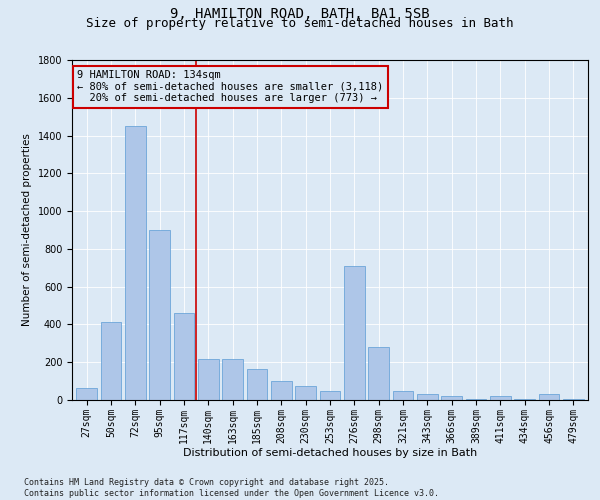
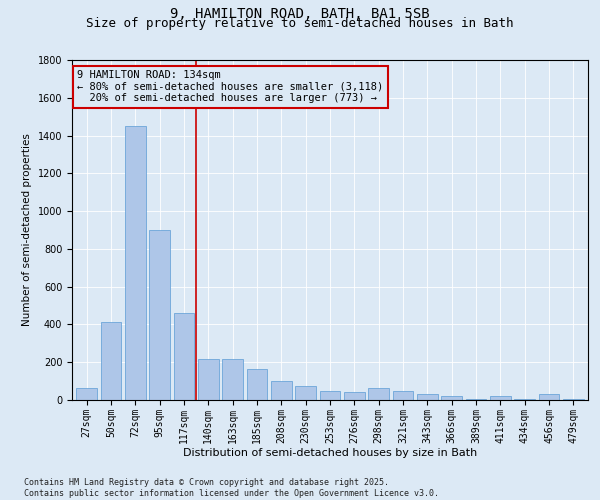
276sqm: 710 -> 40
298sqm: 280 -> 60
